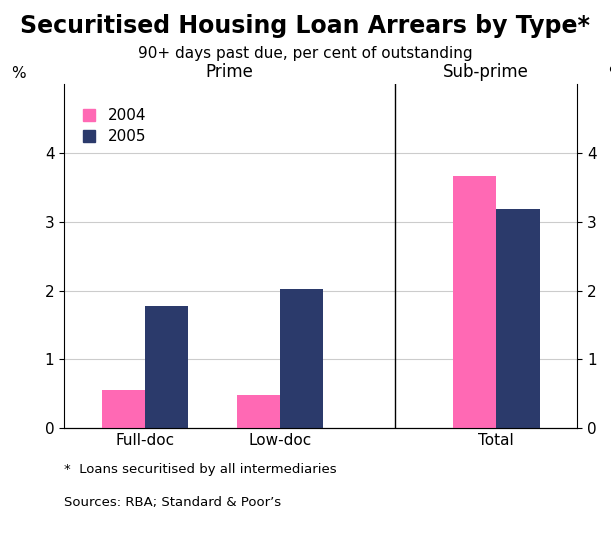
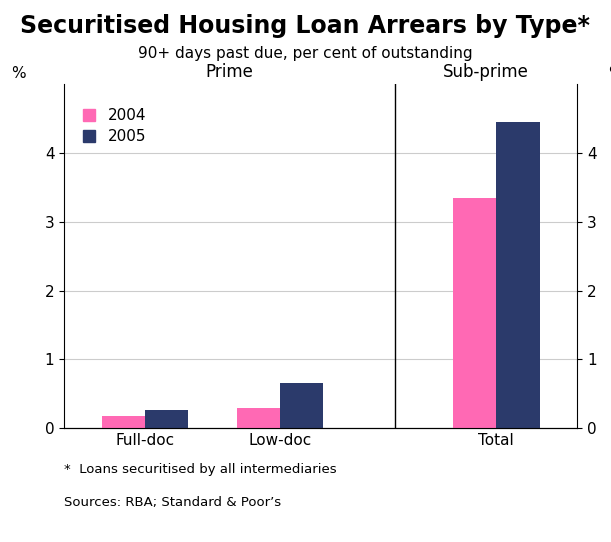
2004/Full-doc: 0.56 -> 0.17
2005/Full-doc: 1.78 -> 0.27
2004/Low-doc: 0.48 -> 0.30
2005/Low-doc: 2.02 -> 0.65
2004/Total: 3.66 -> 3.35
2005/Total: 3.18 -> 4.45
